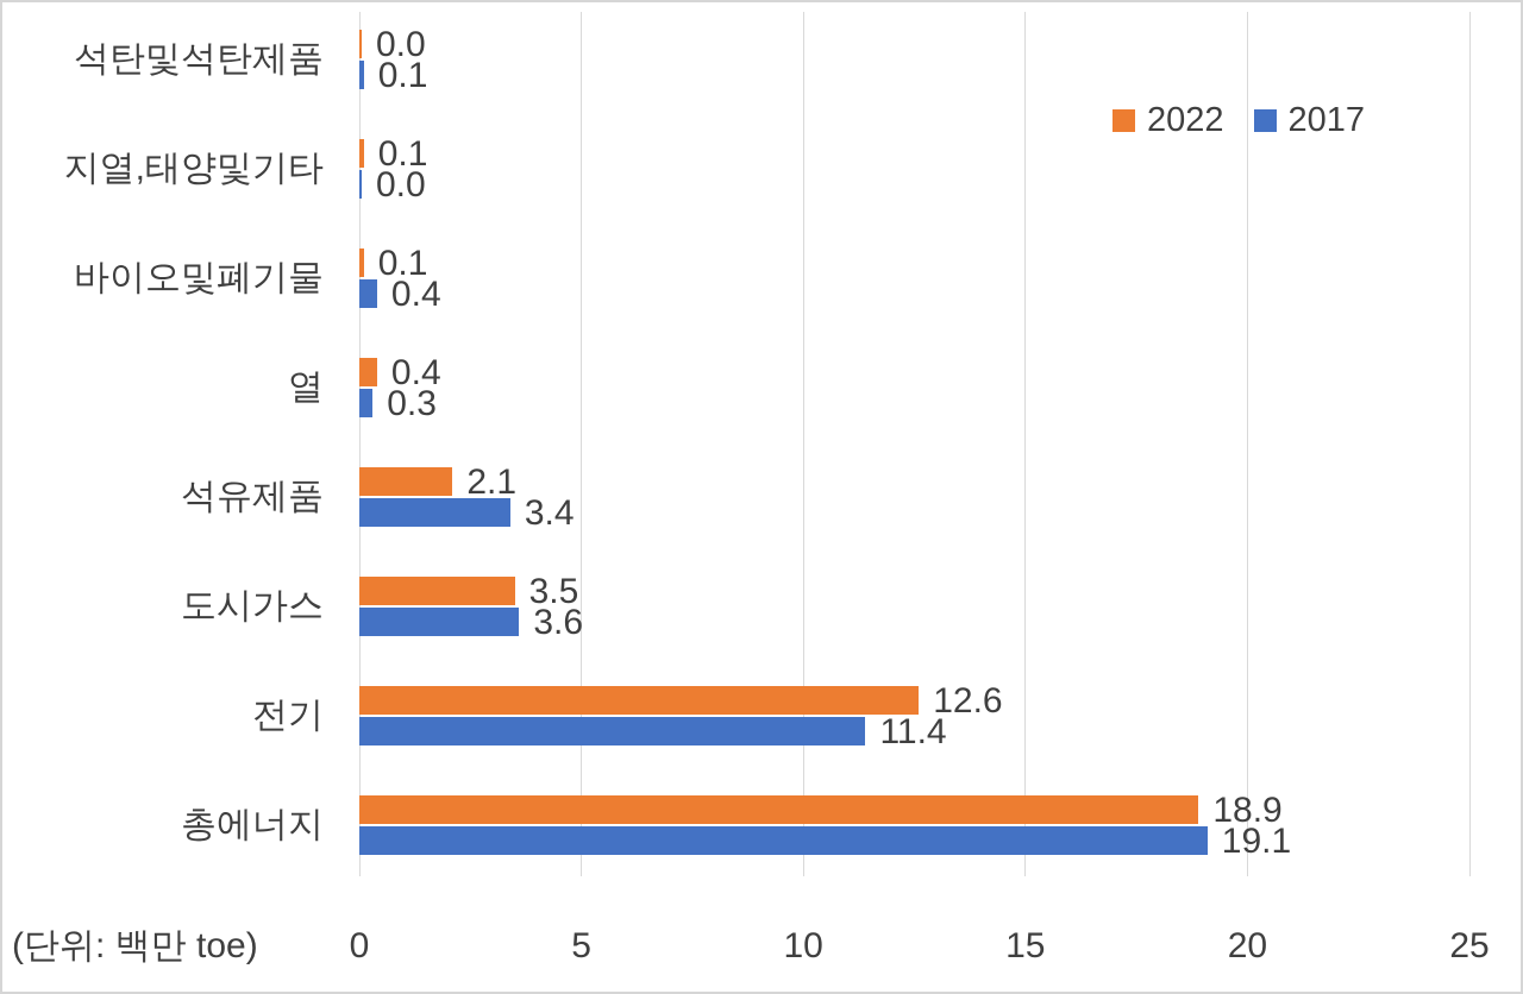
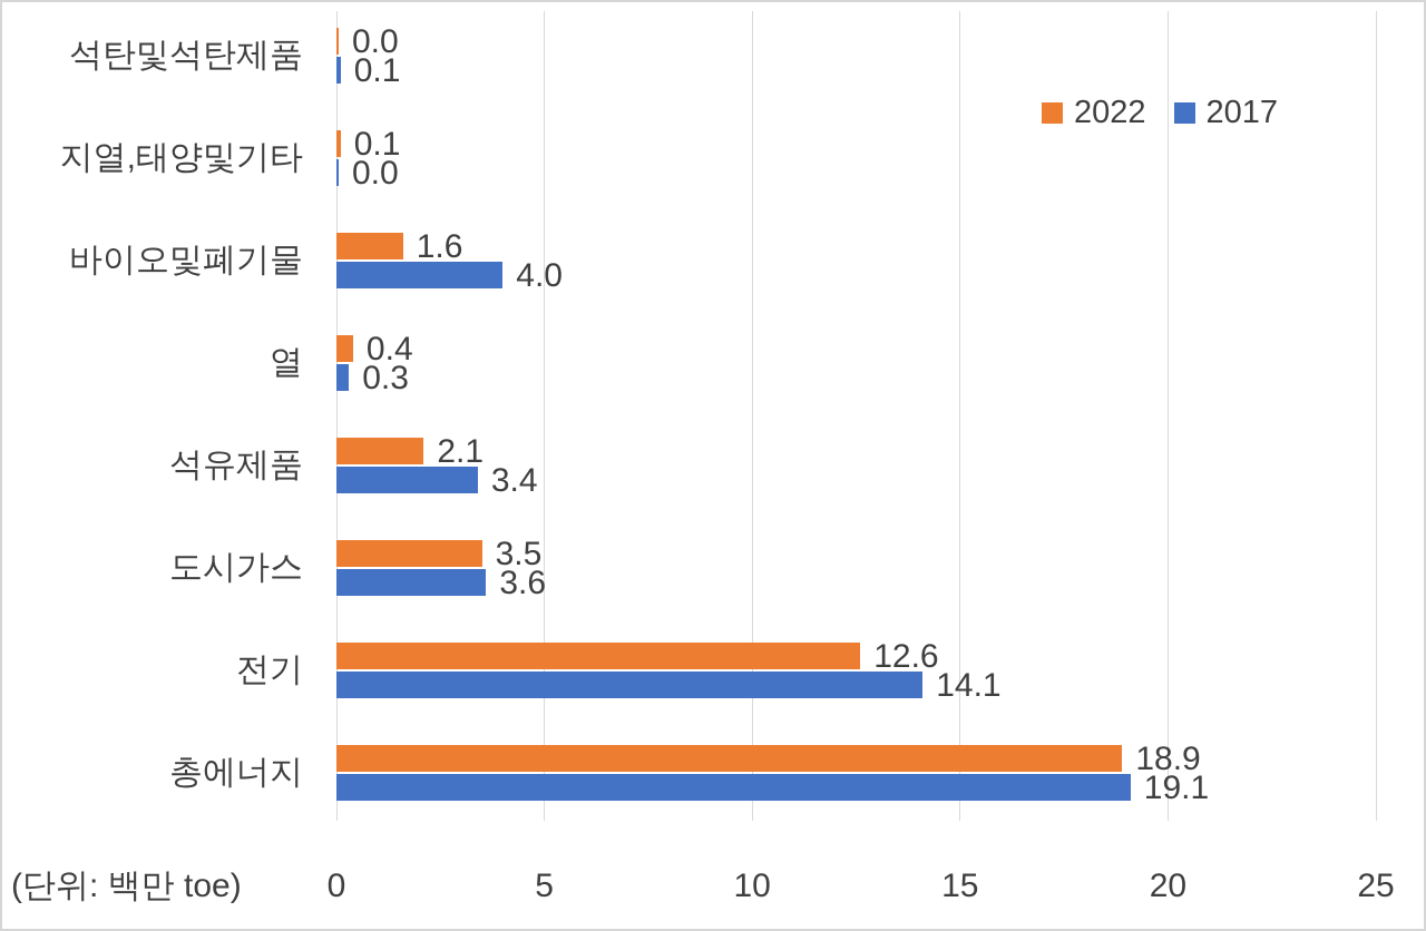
2022/바이오및폐기물: 0.1 -> 1.6
2017/바이오및폐기물: 0.4 -> 4.0
2017/전기: 11.4 -> 14.1
